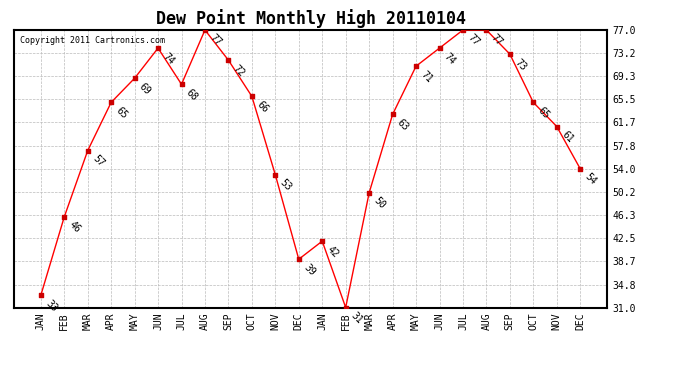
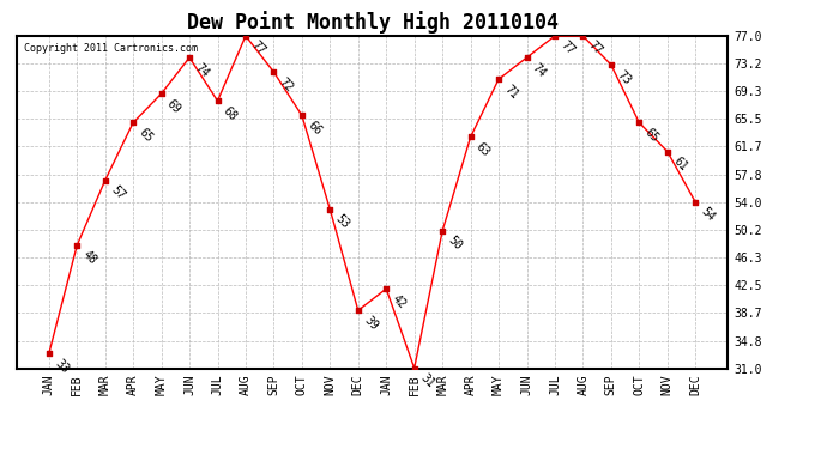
FEB: 46 -> 48
